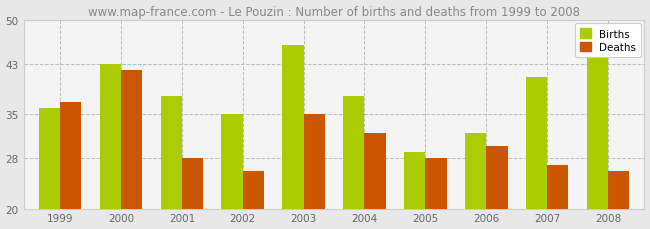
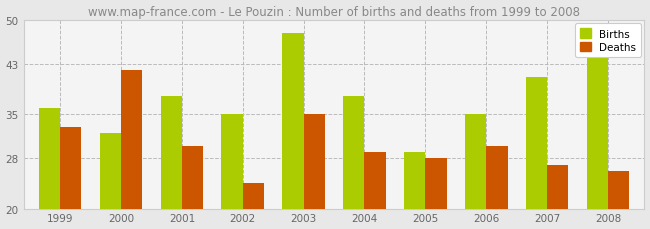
Deaths/1999: 37 -> 33
Births/2000: 43 -> 32
Deaths/2001: 28 -> 30
Deaths/2002: 26 -> 24
Births/2003: 46 -> 48
Deaths/2004: 32 -> 29
Births/2006: 32 -> 35
